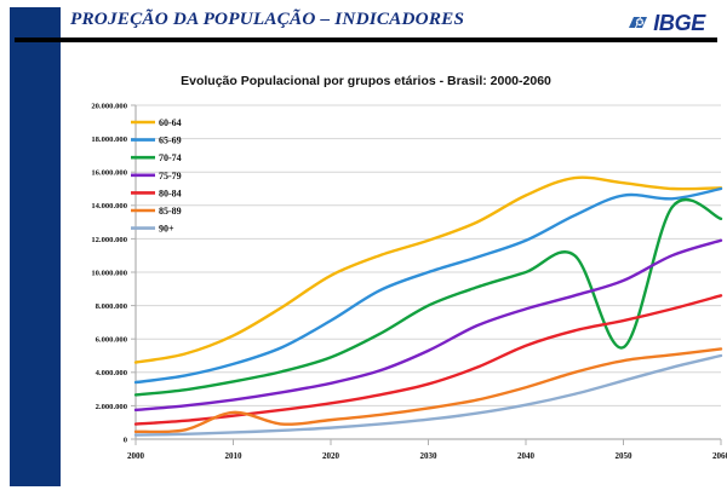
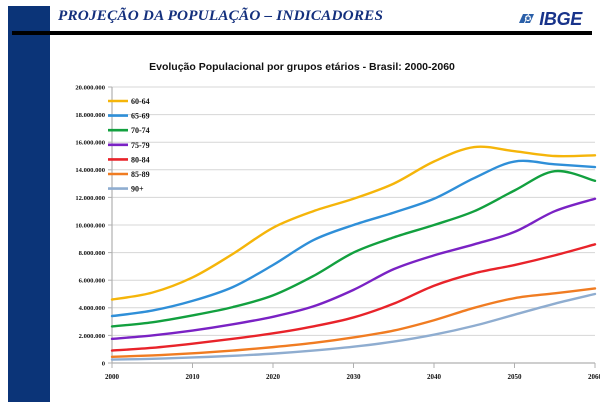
85-89/2010: 1600000 -> 700000
70-74/2050: 5500000 -> 12500000
65-69/2060: 15000000 -> 14200000
